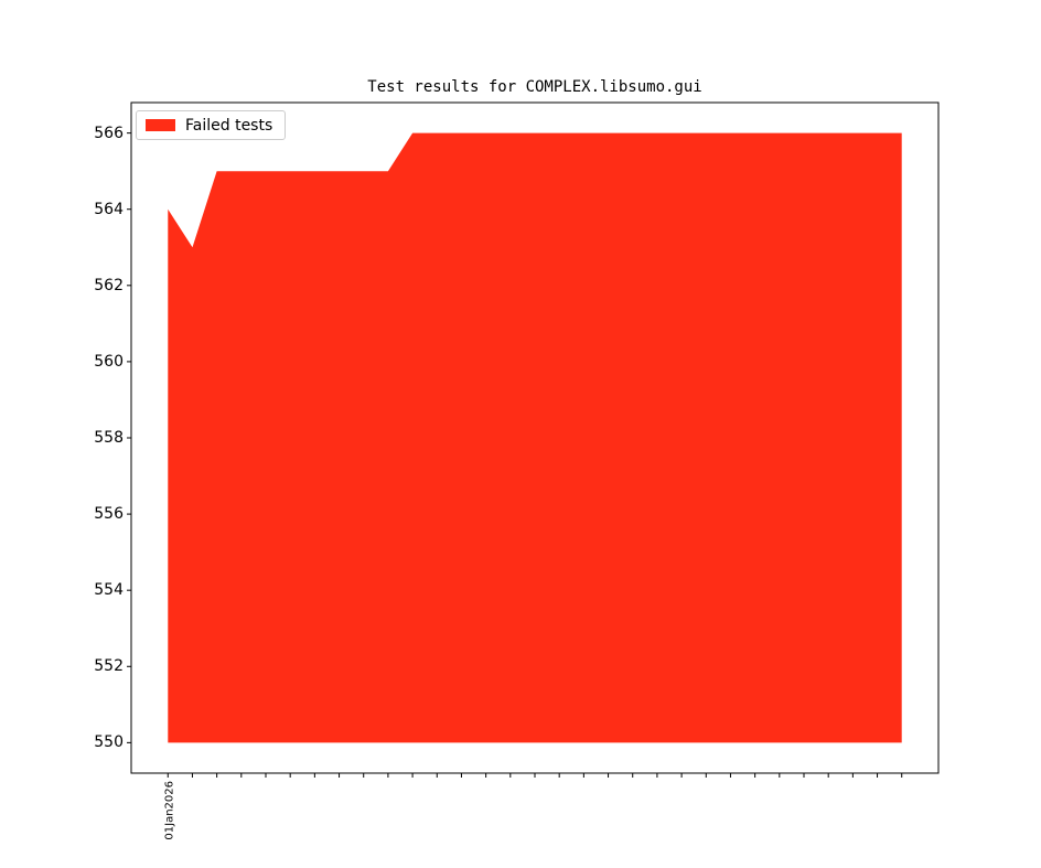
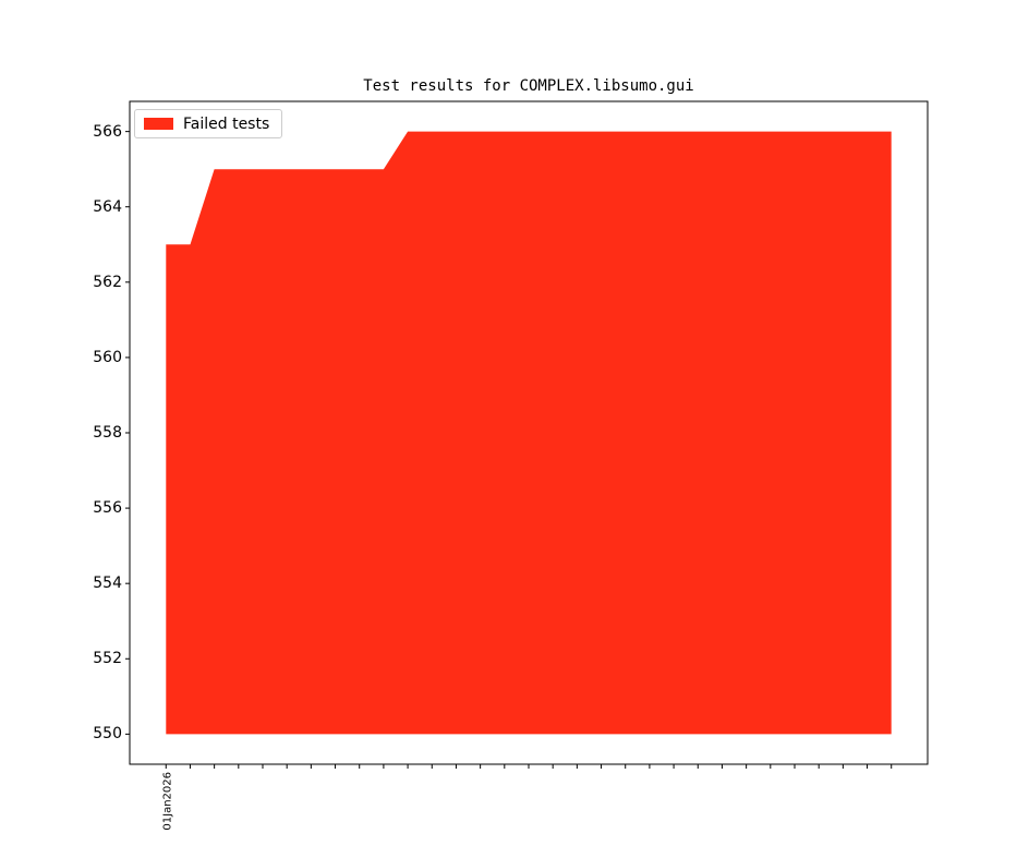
01Jan2026: 564 -> 563
